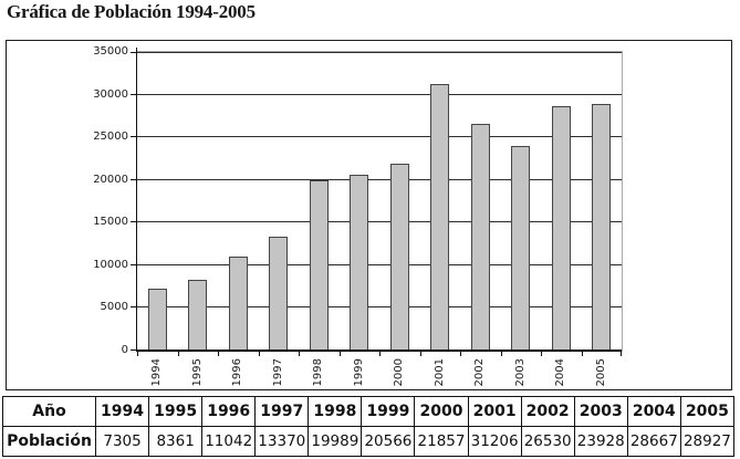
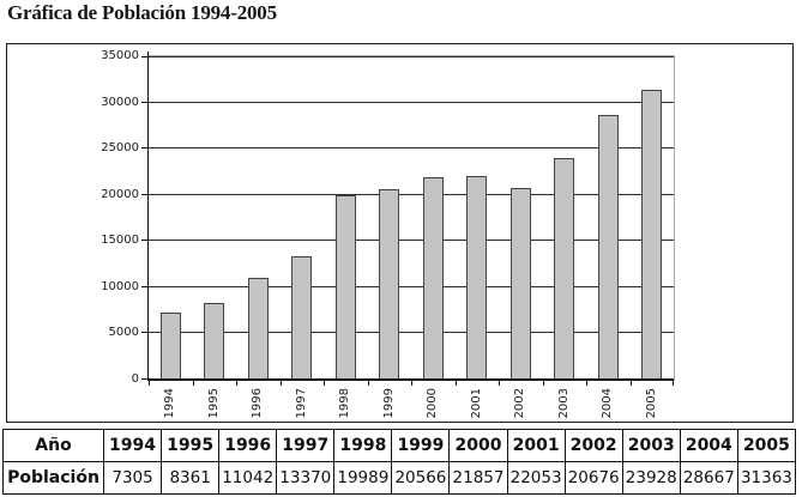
2001: 31206 -> 22053
2002: 26530 -> 20676
2005: 28927 -> 31363
